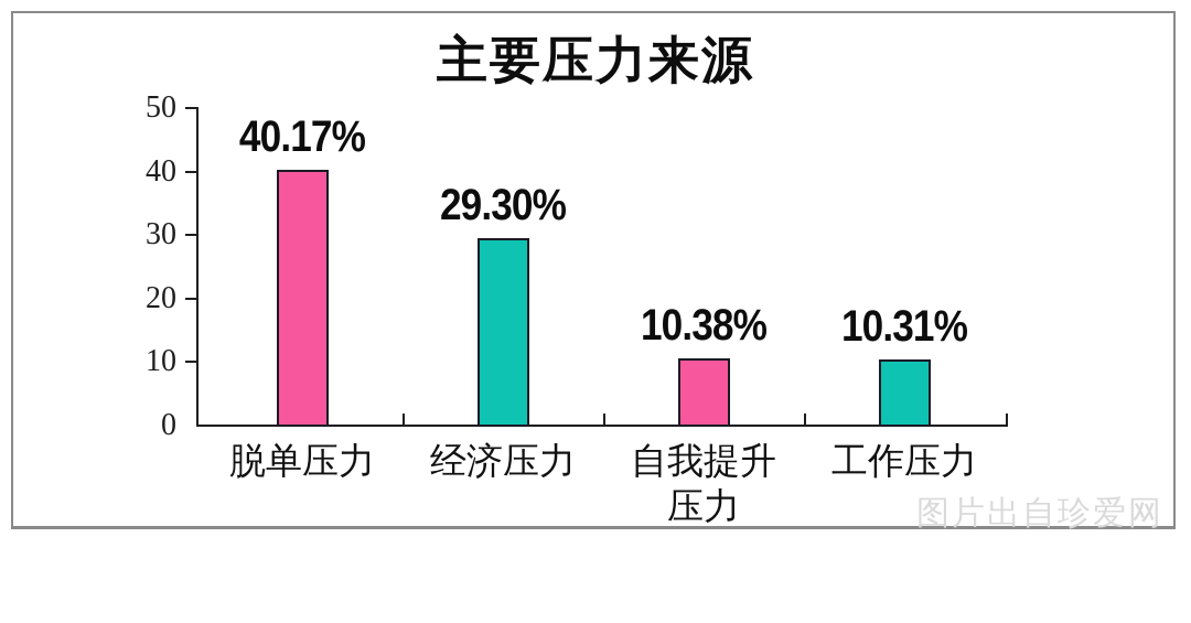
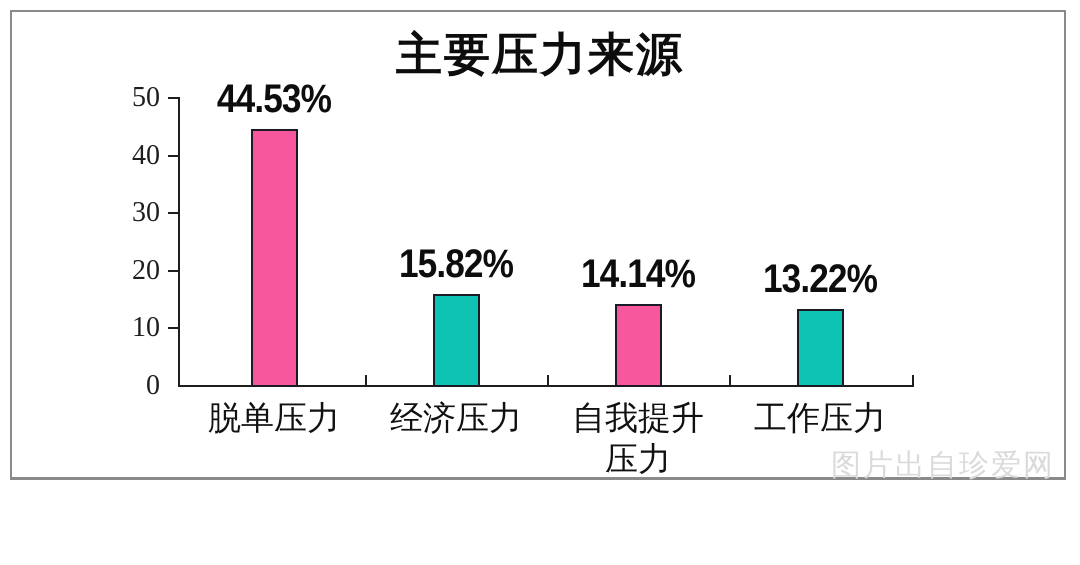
脱单压力: 40.17% -> 44.53%
经济压力: 29.30% -> 15.82%
自我提升压力: 10.38% -> 14.14%
工作压力: 10.31% -> 13.22%
